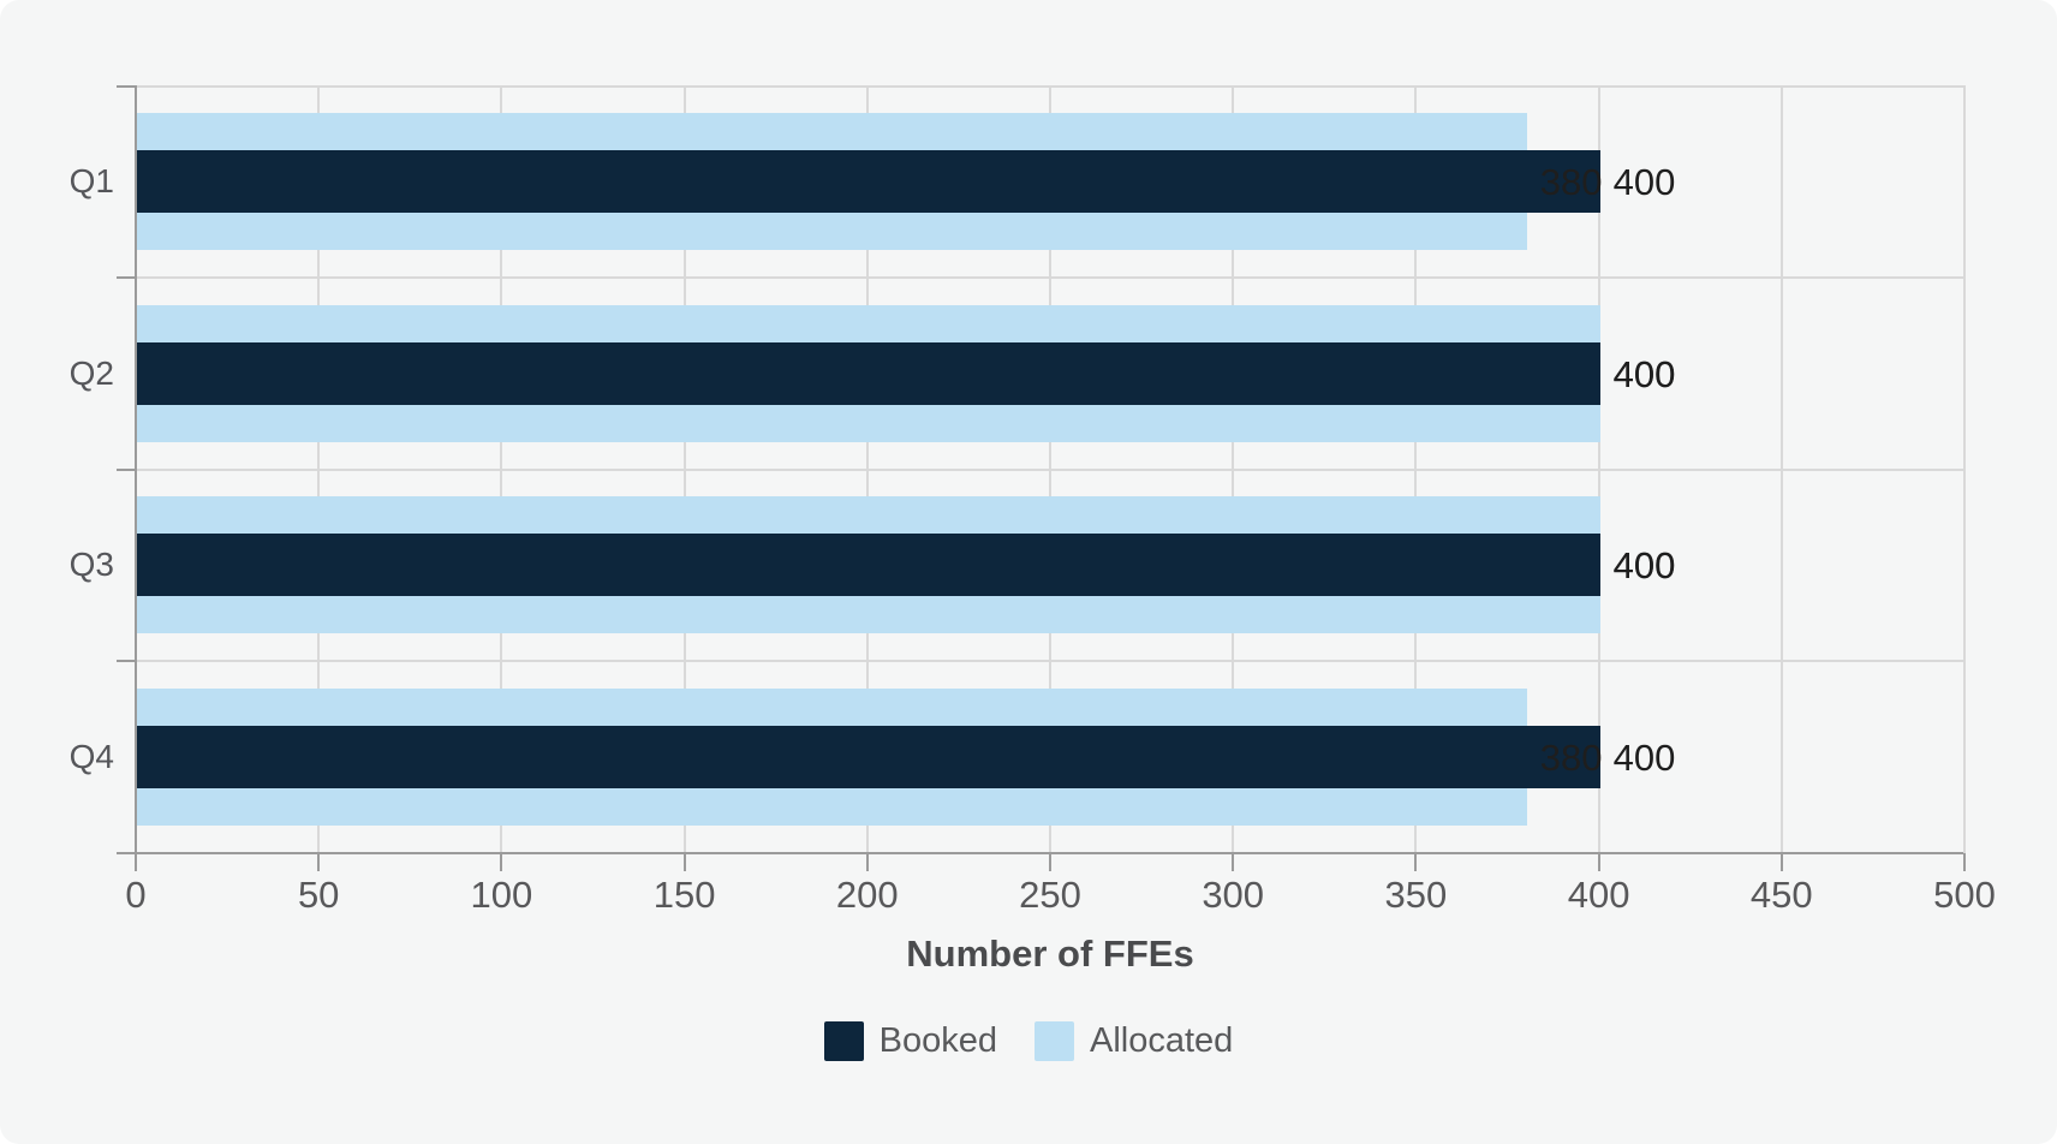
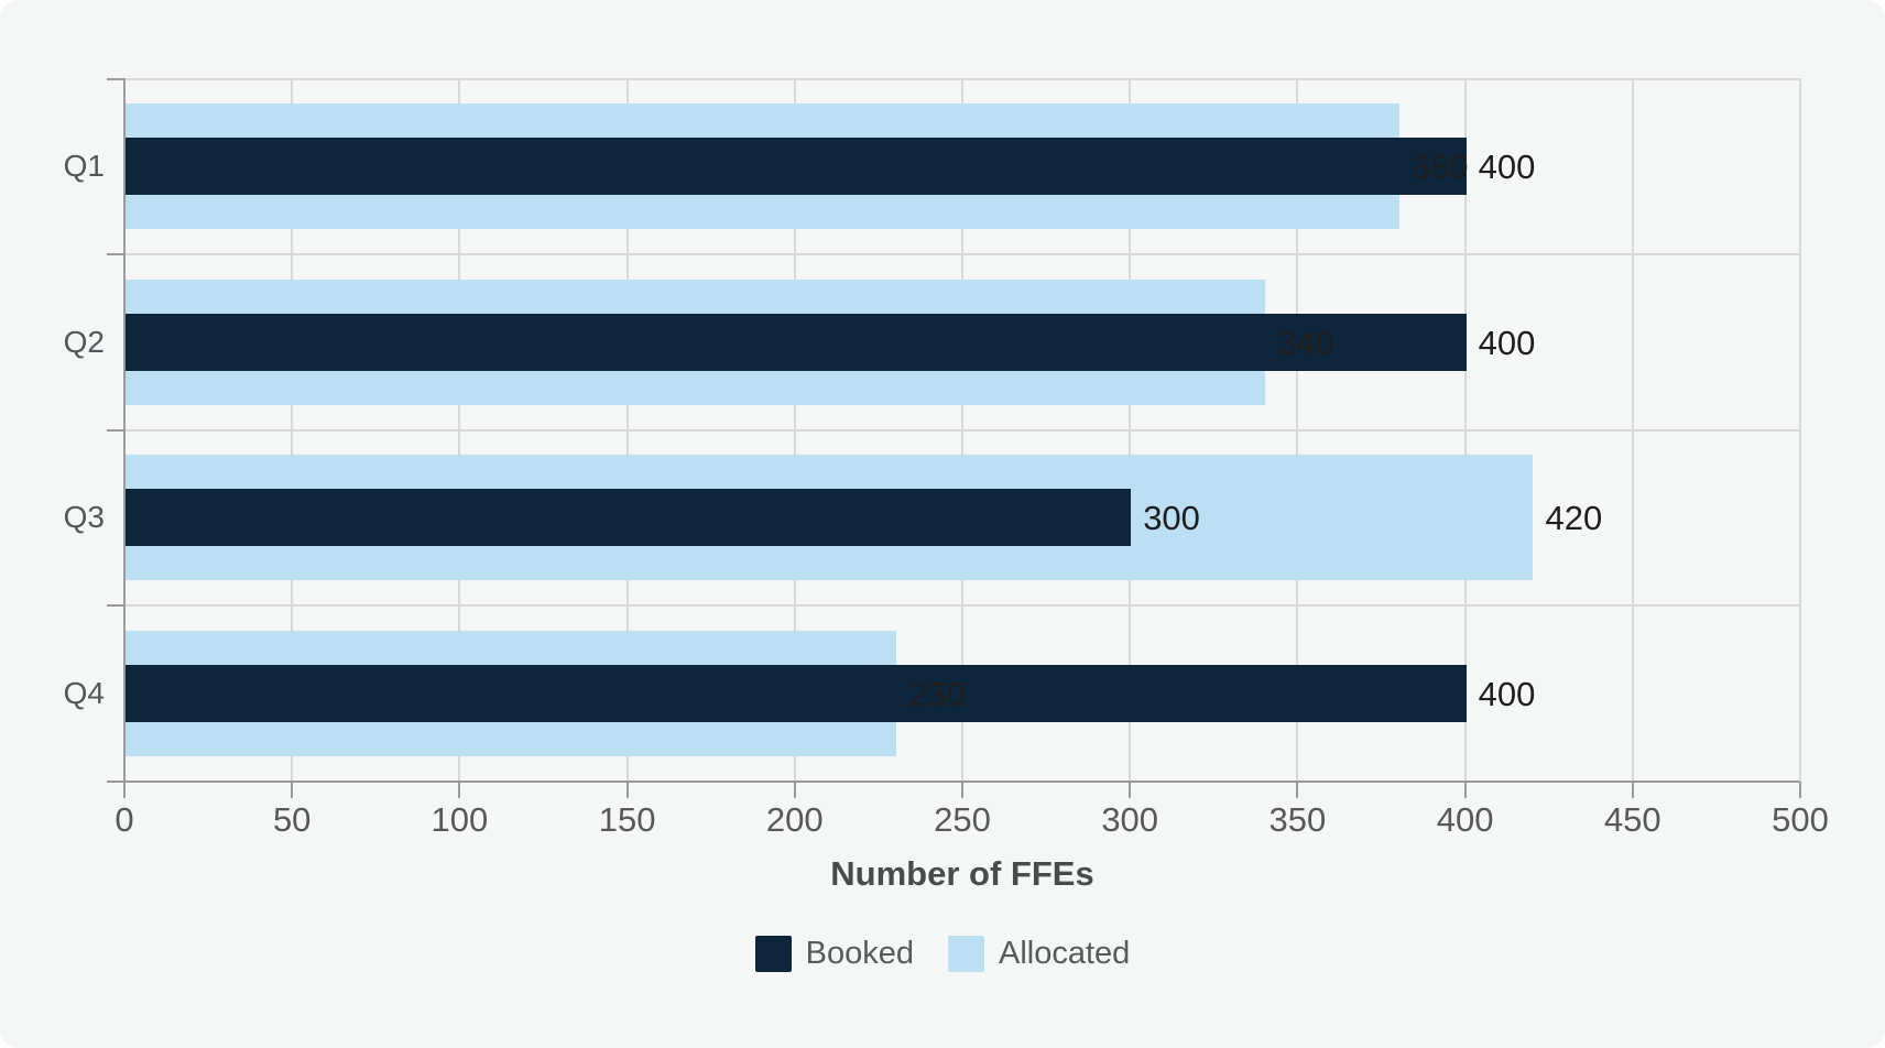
Allocated/Q2: 400 -> 340
Booked/Q3: 400 -> 300
Allocated/Q3: 400 -> 420
Allocated/Q4: 380 -> 230
